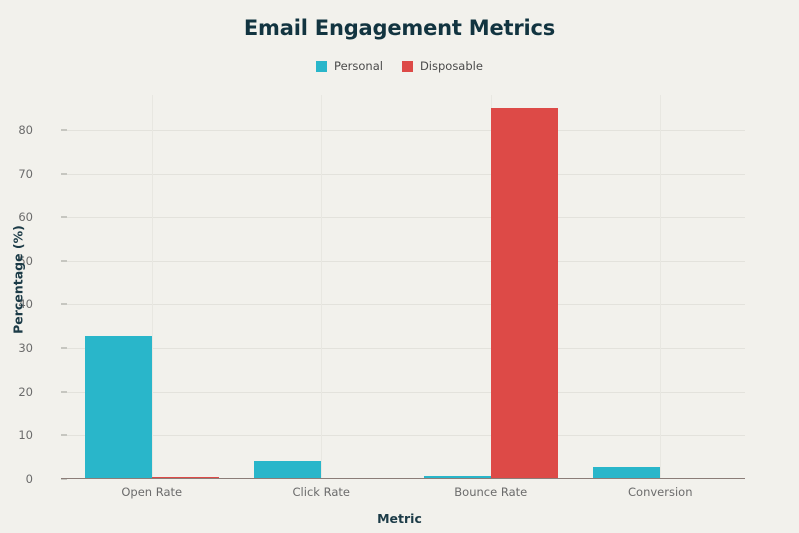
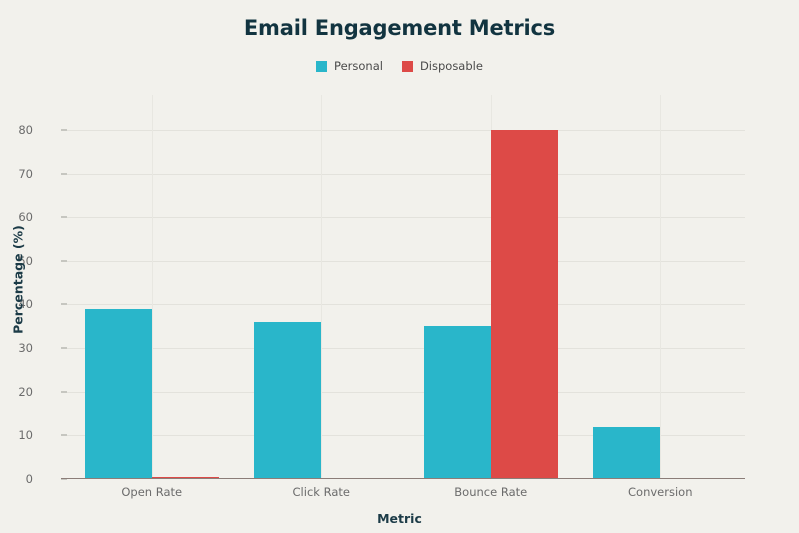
Personal/Open Rate: 33 -> 39
Personal/Click Rate: 4 -> 36
Personal/Bounce Rate: 1 -> 35
Disposable/Bounce Rate: 85 -> 80
Personal/Conversion: 3 -> 12
